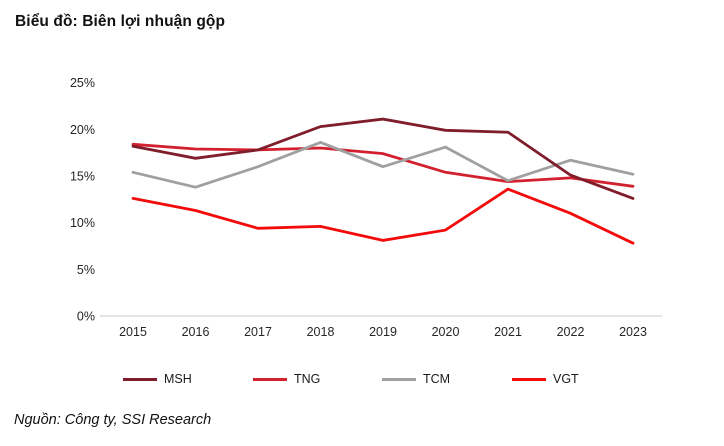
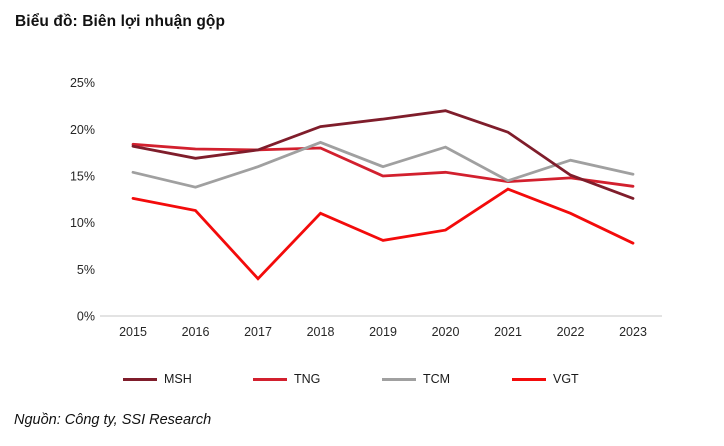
VGT/2017: 9% -> 4%
VGT/2018: 10% -> 11%
TNG/2019: 17% -> 15%
MSH/2020: 20% -> 22%
